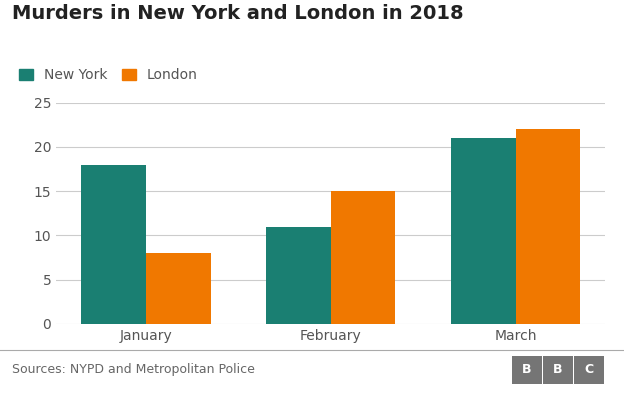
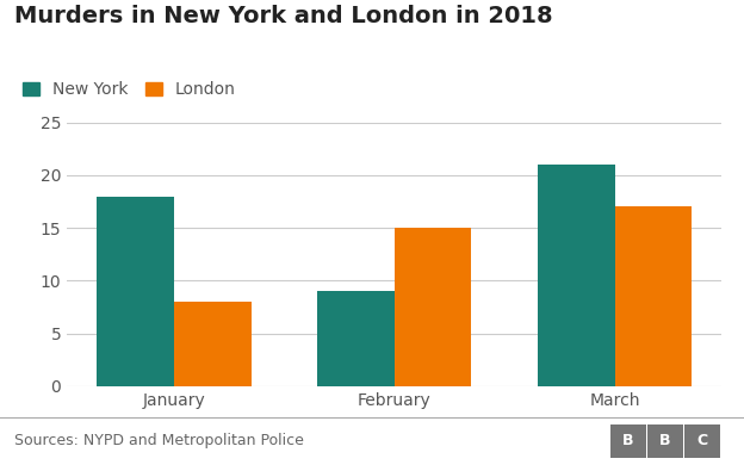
New York/February: 11 -> 9
London/March: 22 -> 17
